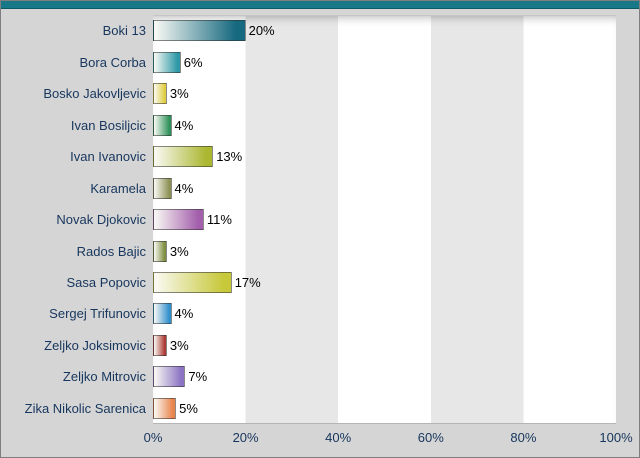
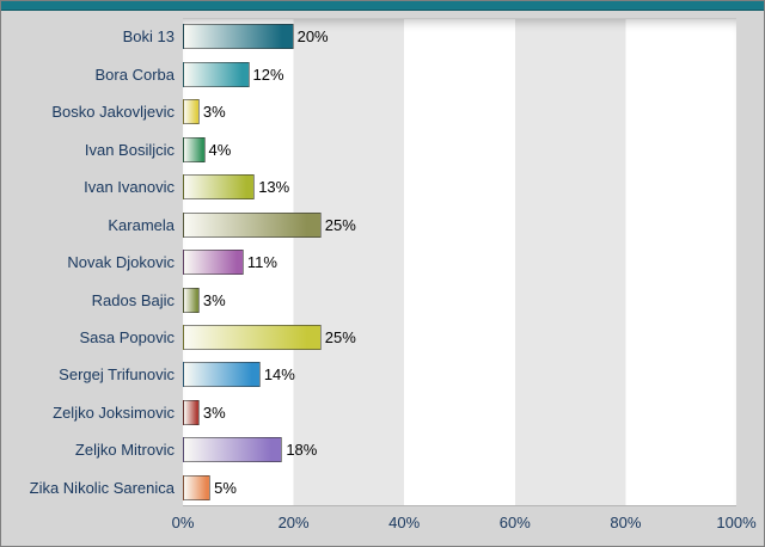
Bora Corba: 6% -> 12%
Karamela: 4% -> 25%
Sasa Popovic: 17% -> 25%
Sergej Trifunovic: 4% -> 14%
Zeljko Mitrovic: 7% -> 18%
